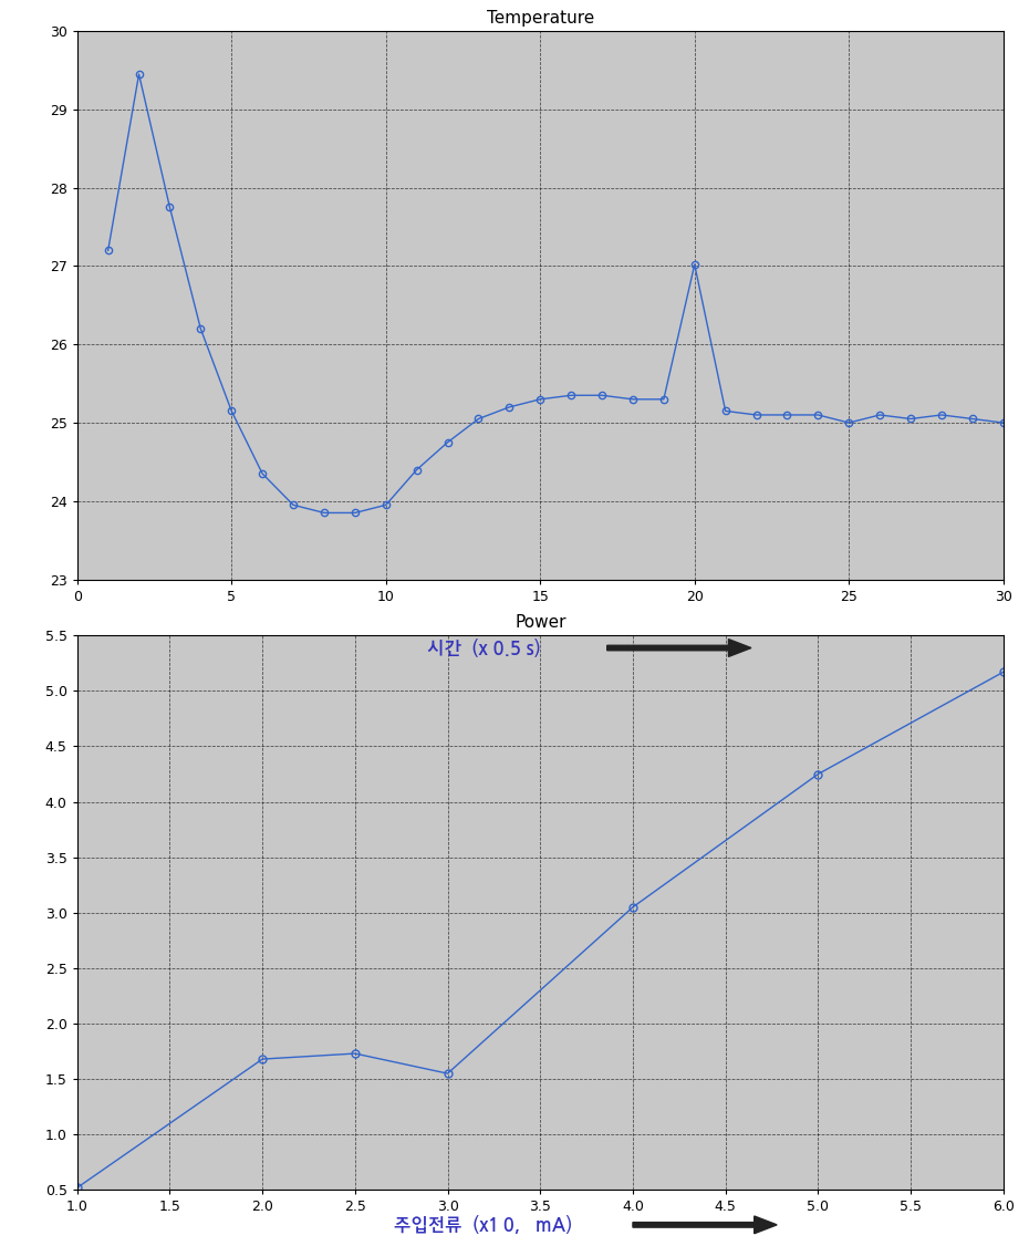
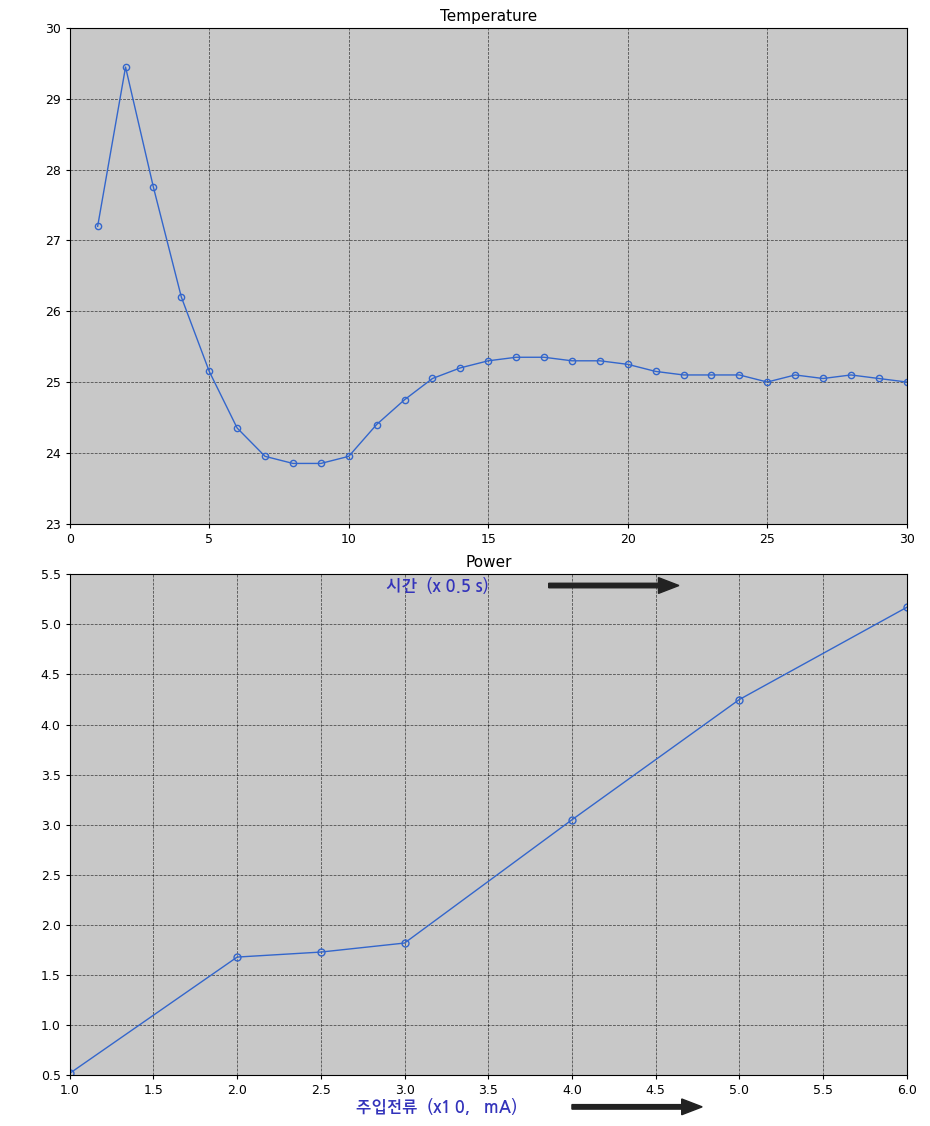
Temperature/20: 27.02 -> 25.25
Power/3.0: 1.55 -> 1.82
